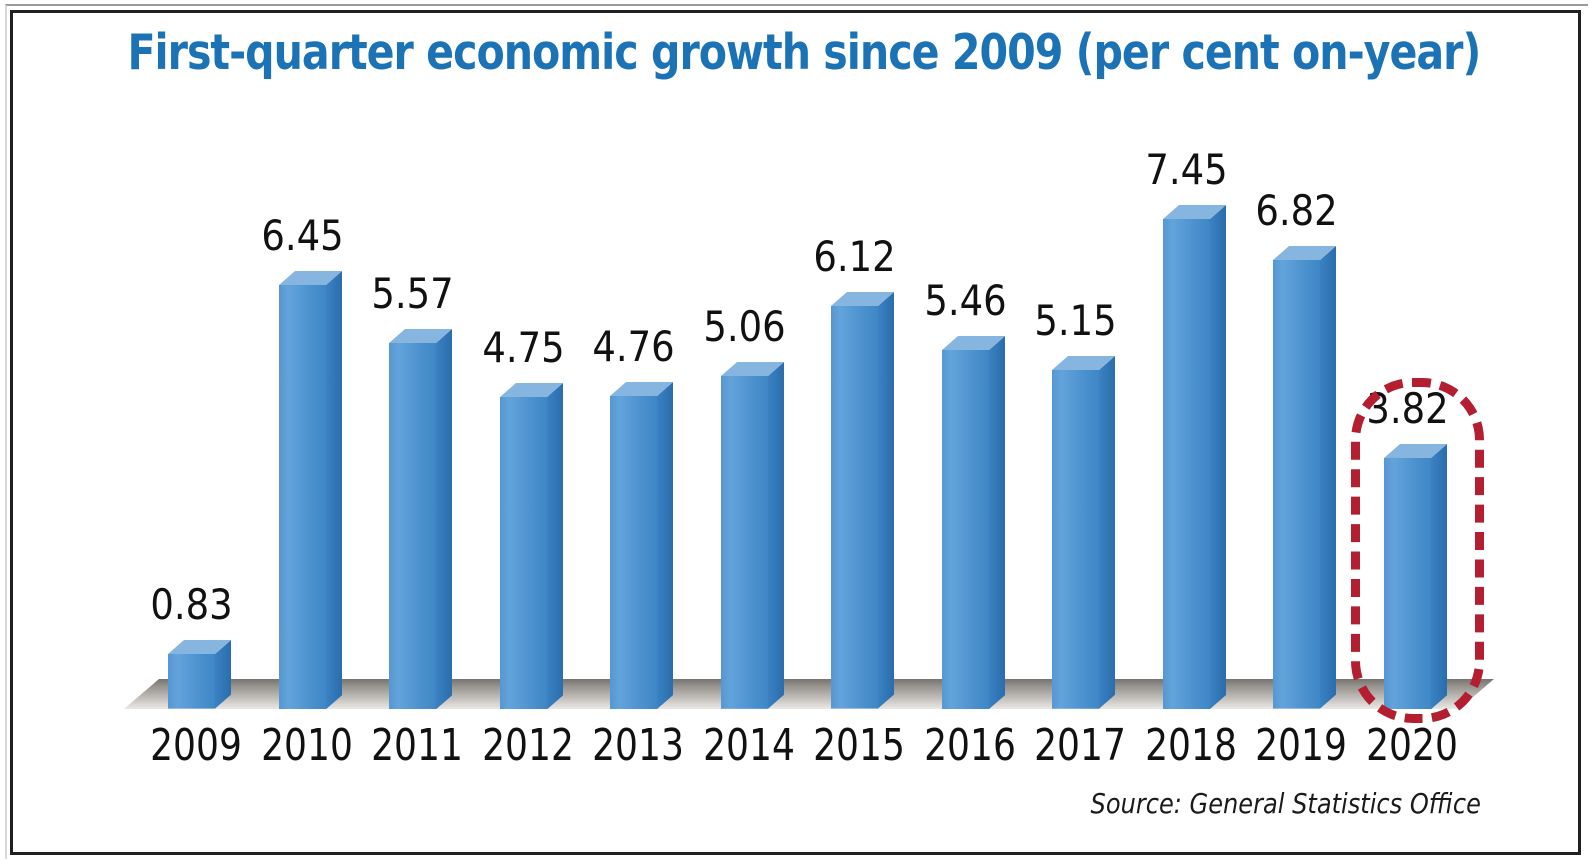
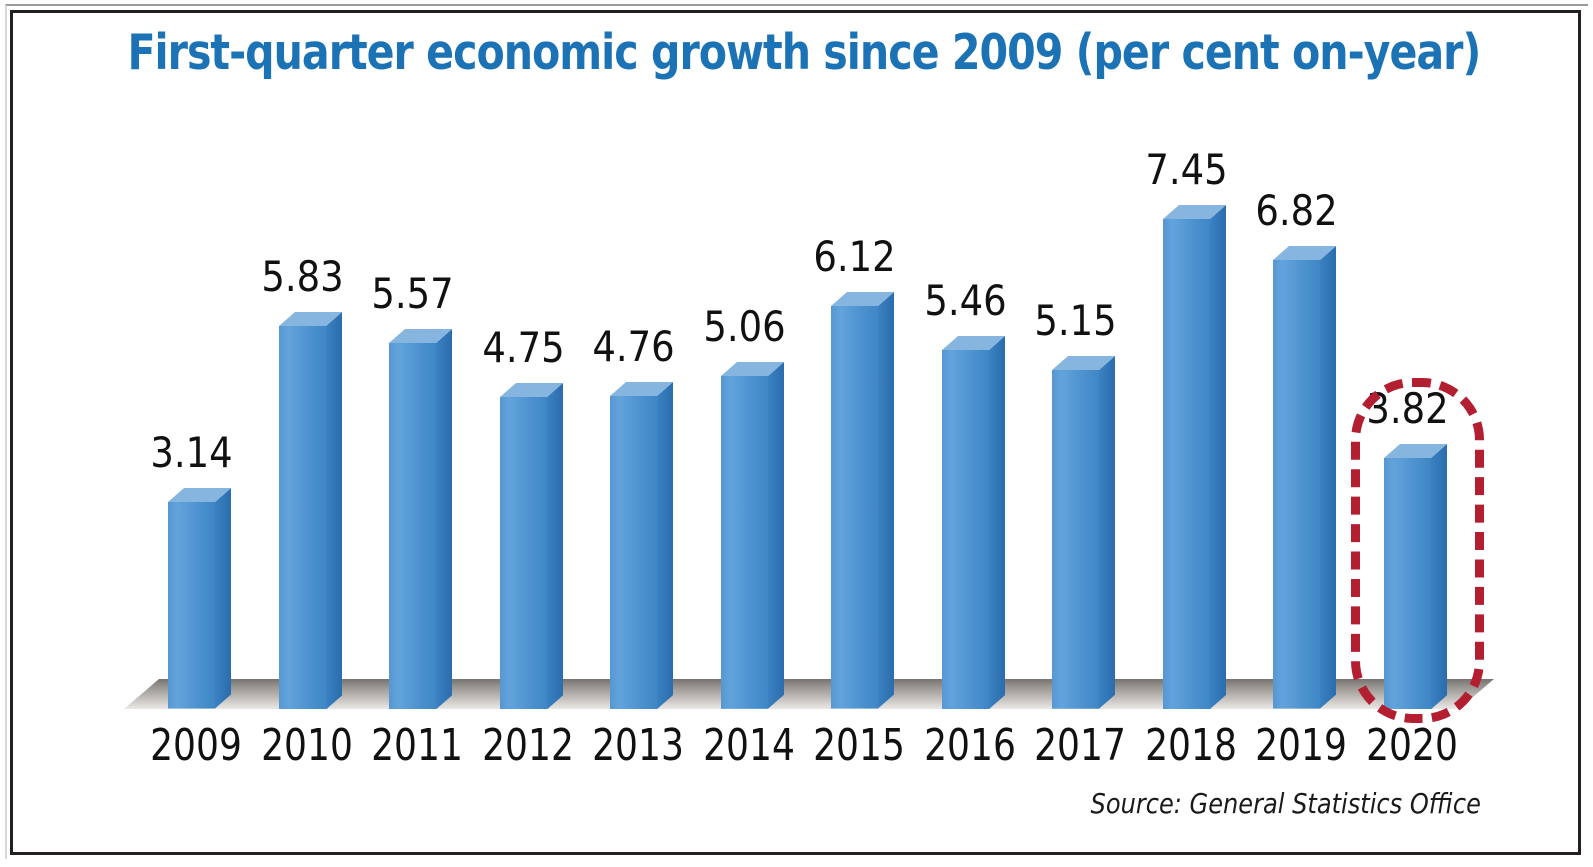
2009: 0.83 -> 3.14
2010: 6.45 -> 5.83
